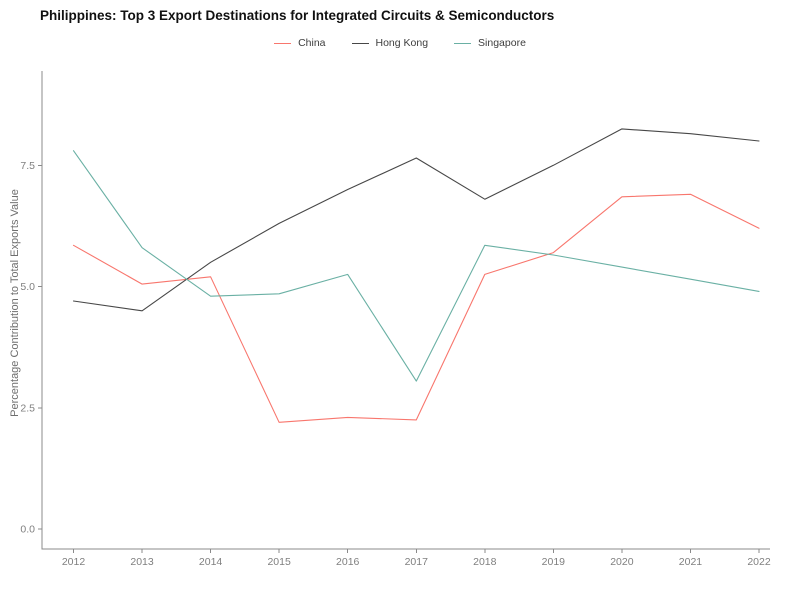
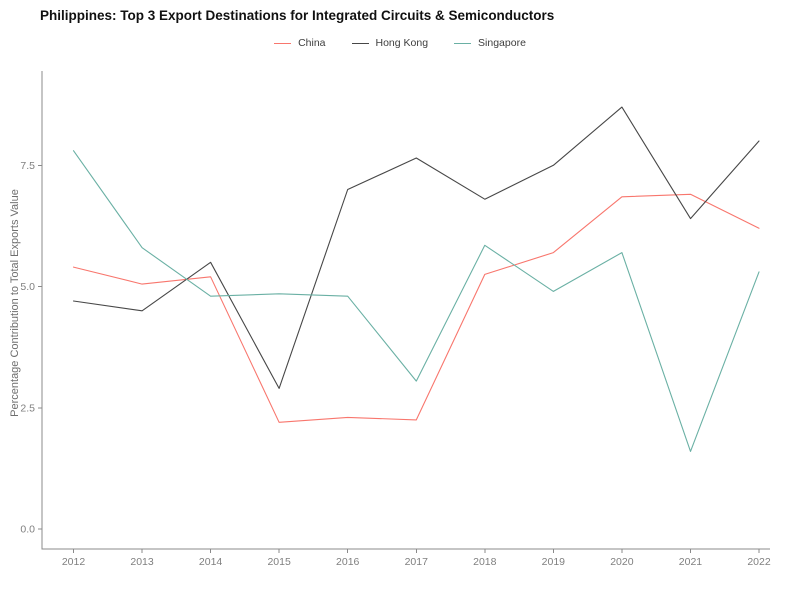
China/2012: 5.8 -> 5.4
Hong Kong/2015: 6.3 -> 2.9
Singapore/2016: 5.2 -> 4.8
Singapore/2019: 5.7 -> 4.9
Hong Kong/2020: 8.2 -> 8.7
Singapore/2020: 5.4 -> 5.7
Hong Kong/2021: 8.2 -> 6.4
Singapore/2021: 5.2 -> 1.6
Singapore/2022: 4.9 -> 5.3
